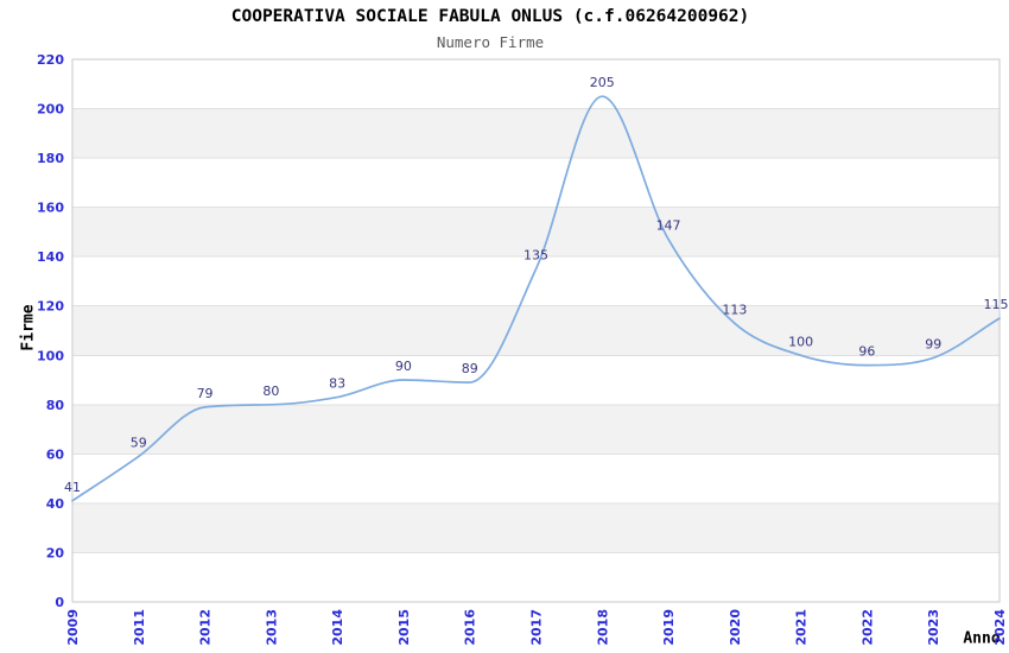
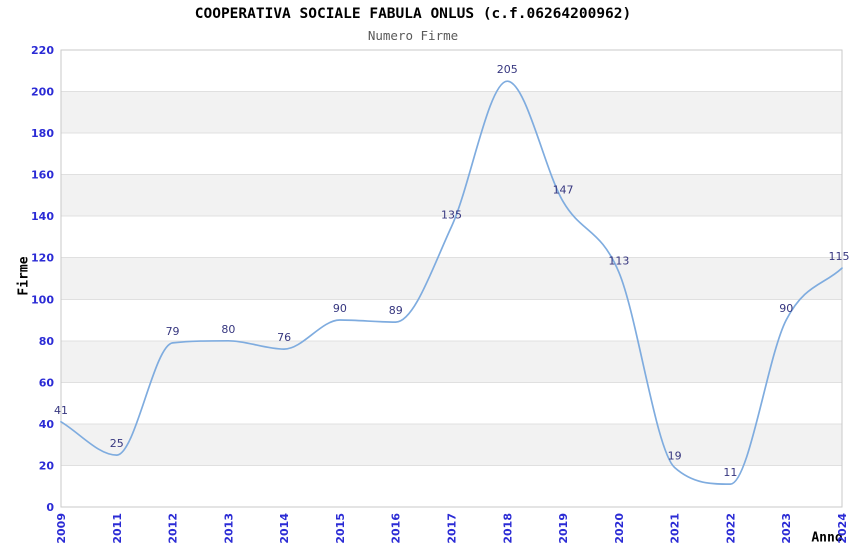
2011: 59 -> 25
2014: 83 -> 76
2021: 100 -> 19
2022: 96 -> 11
2023: 99 -> 90
